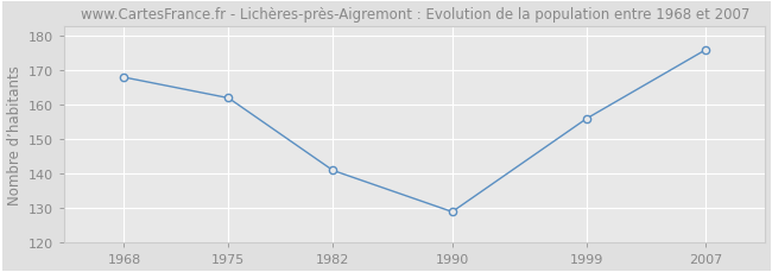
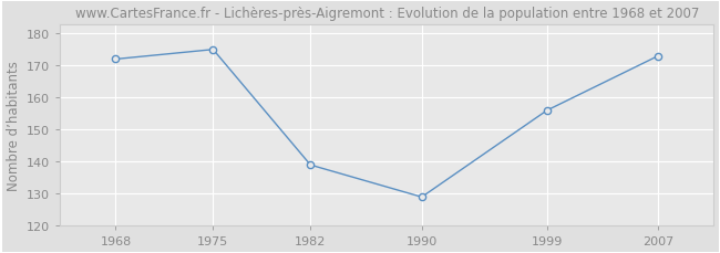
1968: 168 -> 172
1975: 162 -> 175
1982: 141 -> 139
2007: 176 -> 173
